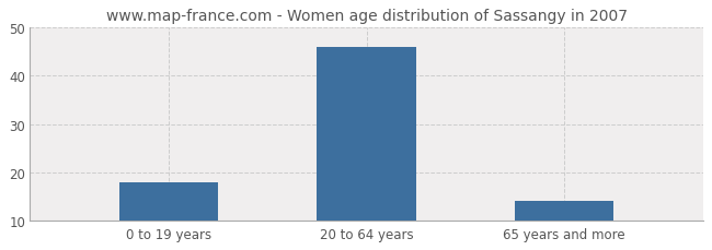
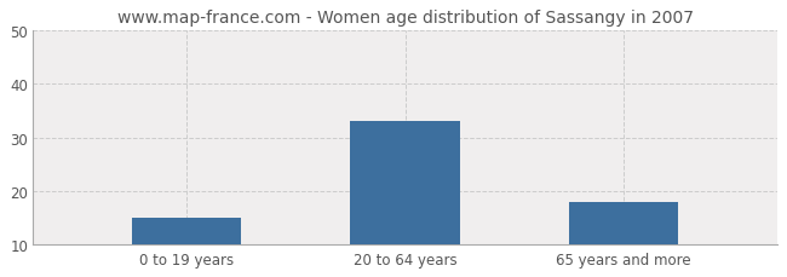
0 to 19 years: 18 -> 15
20 to 64 years: 46 -> 33
65 years and more: 14 -> 18
